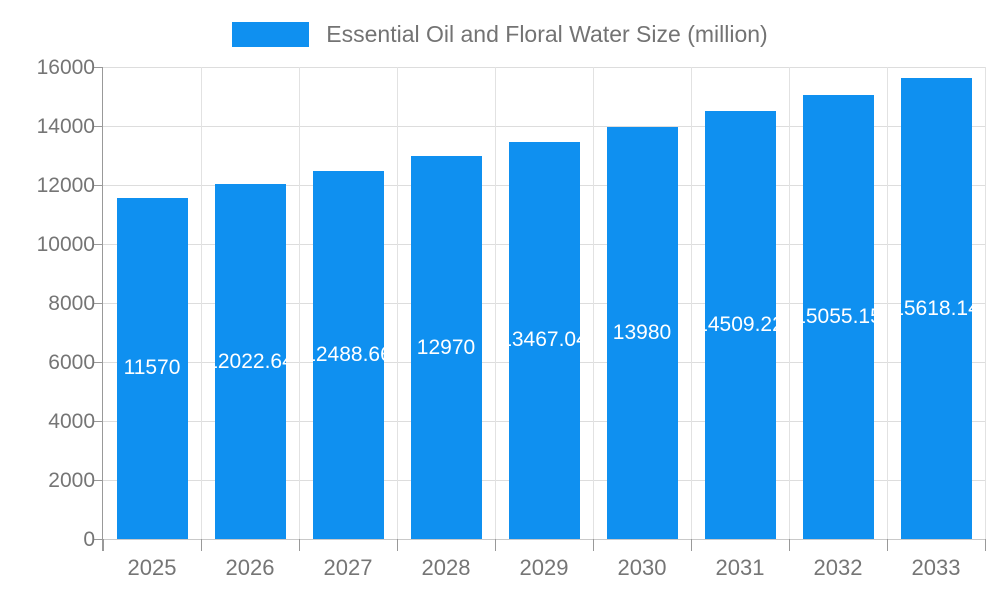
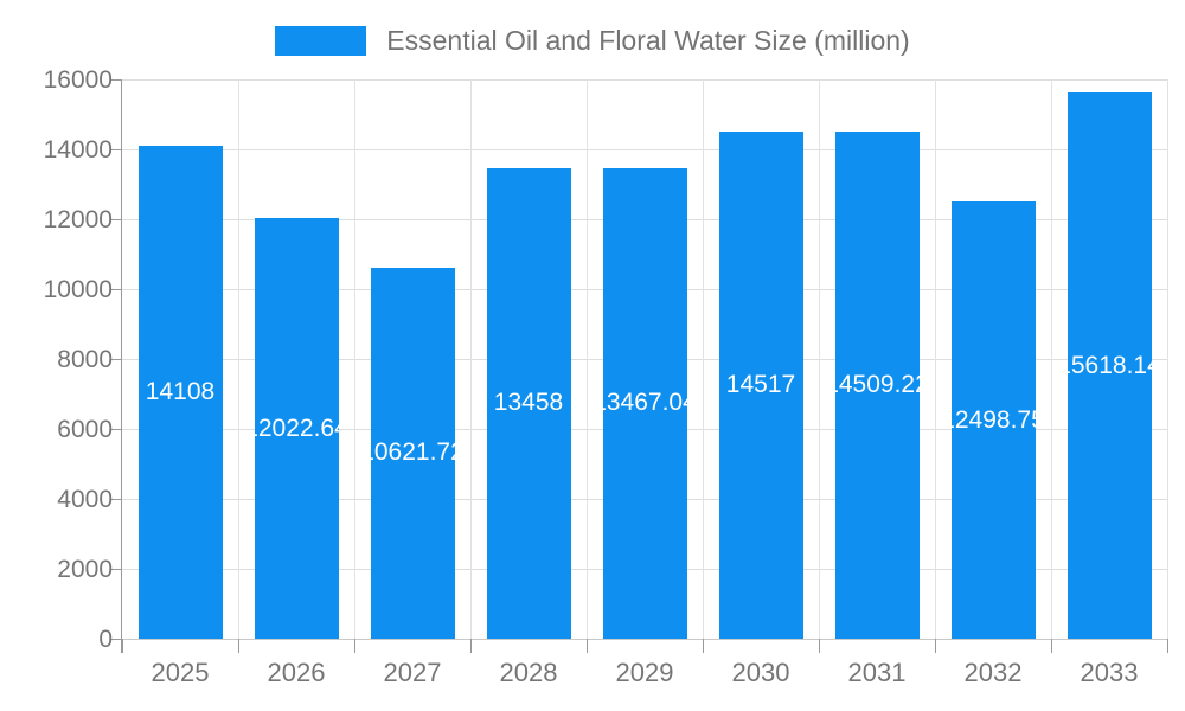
2025: 11570 -> 14108
2027: 12488.66 -> 10621.72
2028: 12970 -> 13458
2030: 13980 -> 14517
2032: 15055.15 -> 12498.75
